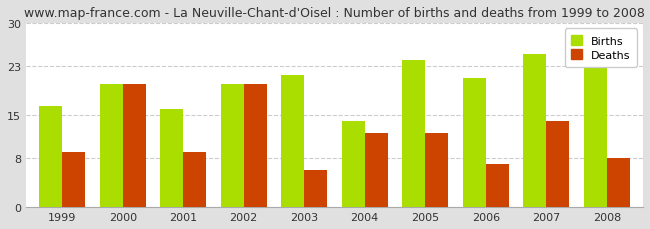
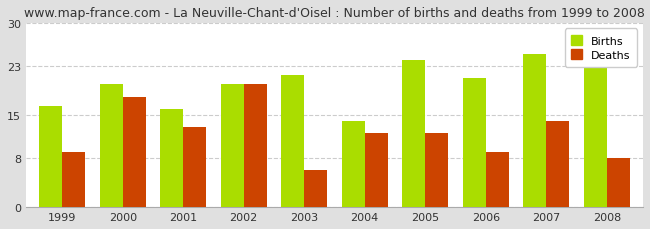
Deaths/2000: 20 -> 18
Deaths/2001: 9 -> 13
Deaths/2006: 7 -> 9
